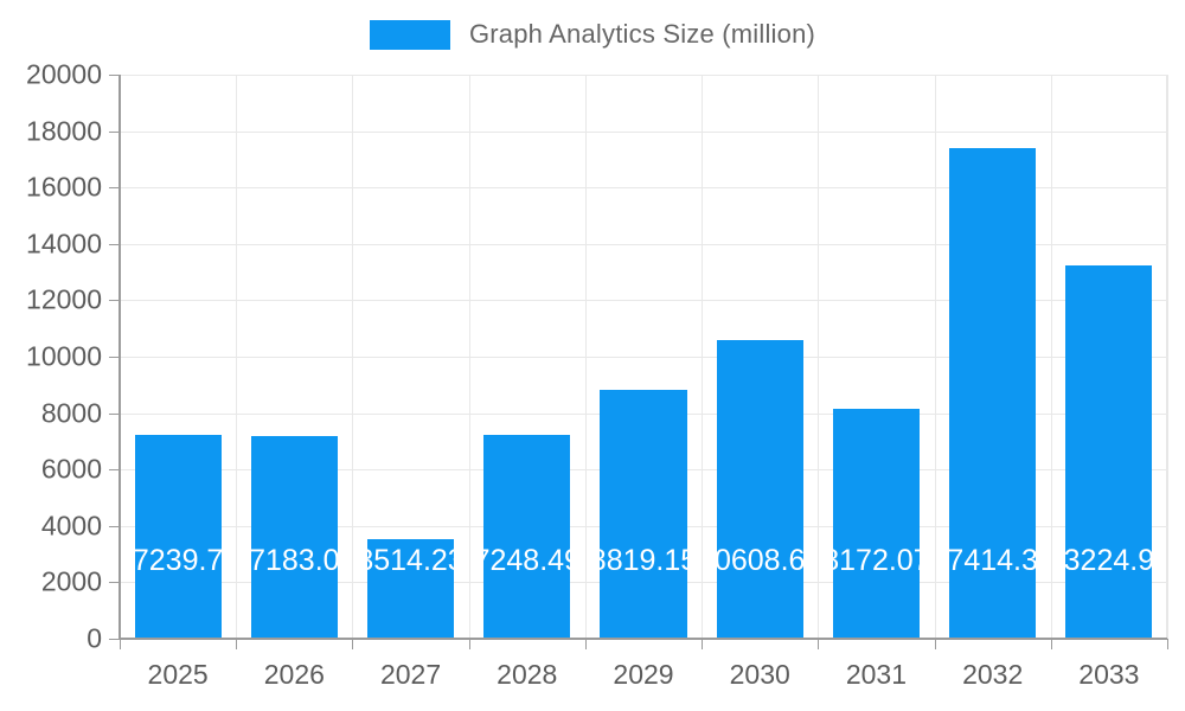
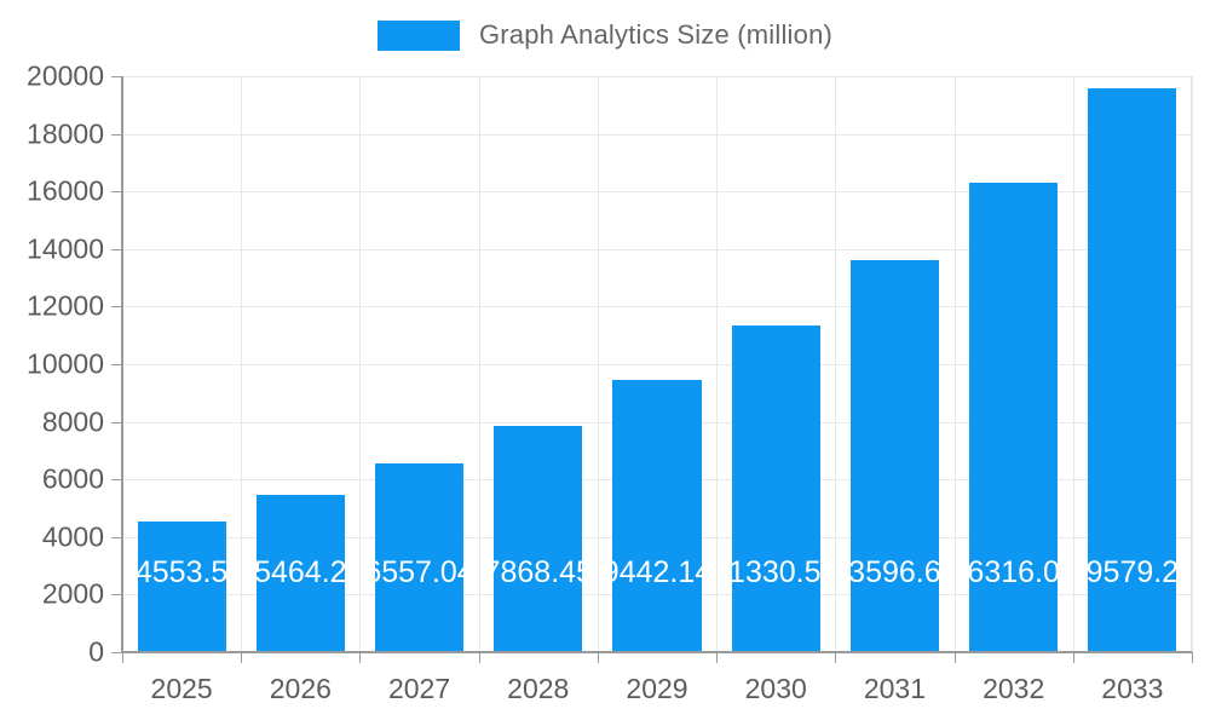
2025: 7239.7 -> 4553.5
2026: 7183.0 -> 5464.2
2027: 3514.23 -> 6557.04
2028: 7248.49 -> 7868.45
2029: 8819.15 -> 9442.14
2030: 10608.68 -> 11330.57
2031: 8172.07 -> 13596.68
2032: 17414.32 -> 16316.02
2033: 13224.95 -> 19579.22
